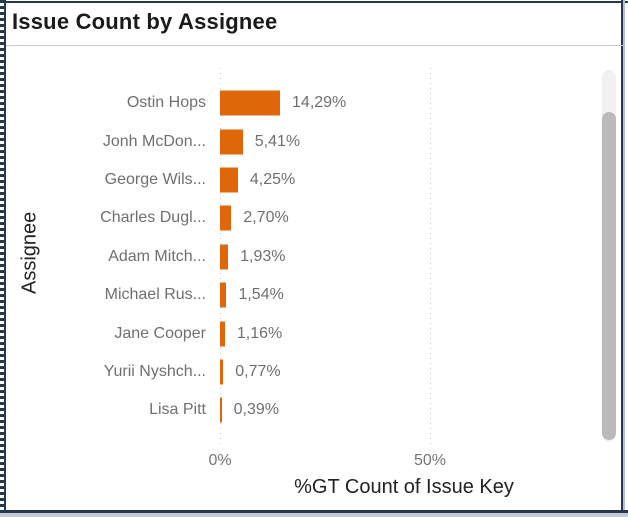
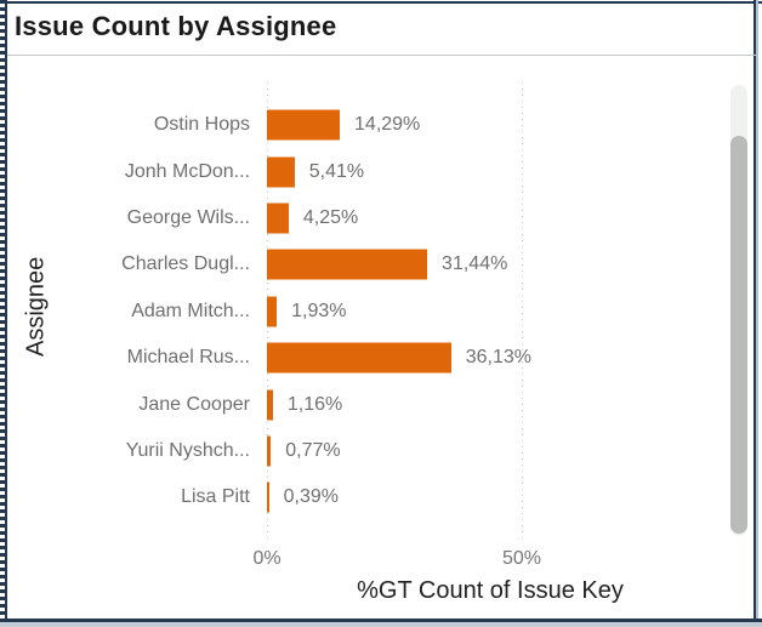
Charles Dugl...: 2,70% -> 31,44%
Michael Rus...: 1,54% -> 36,13%
